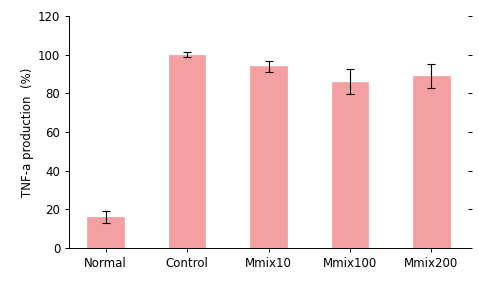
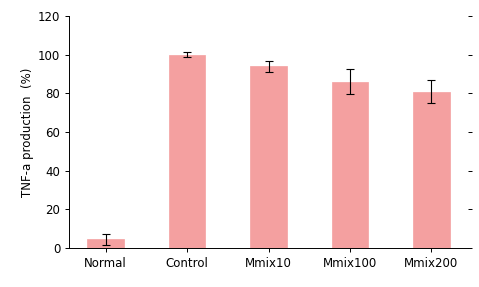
Normal: 16 -> 4
Mmix200: 89 -> 81
